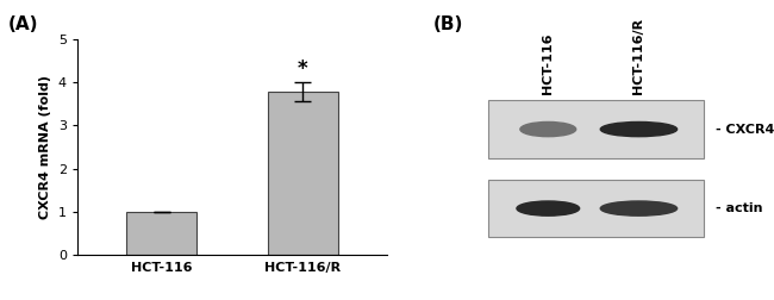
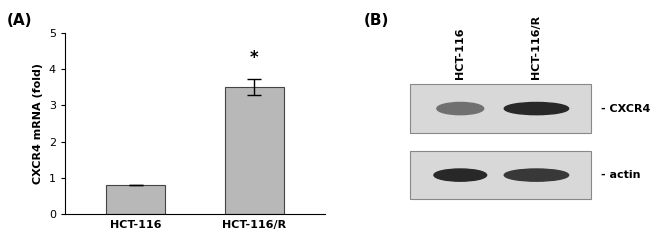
HCT-116: 1.00 -> 0.80
HCT-116/R: 3.78 -> 3.50
